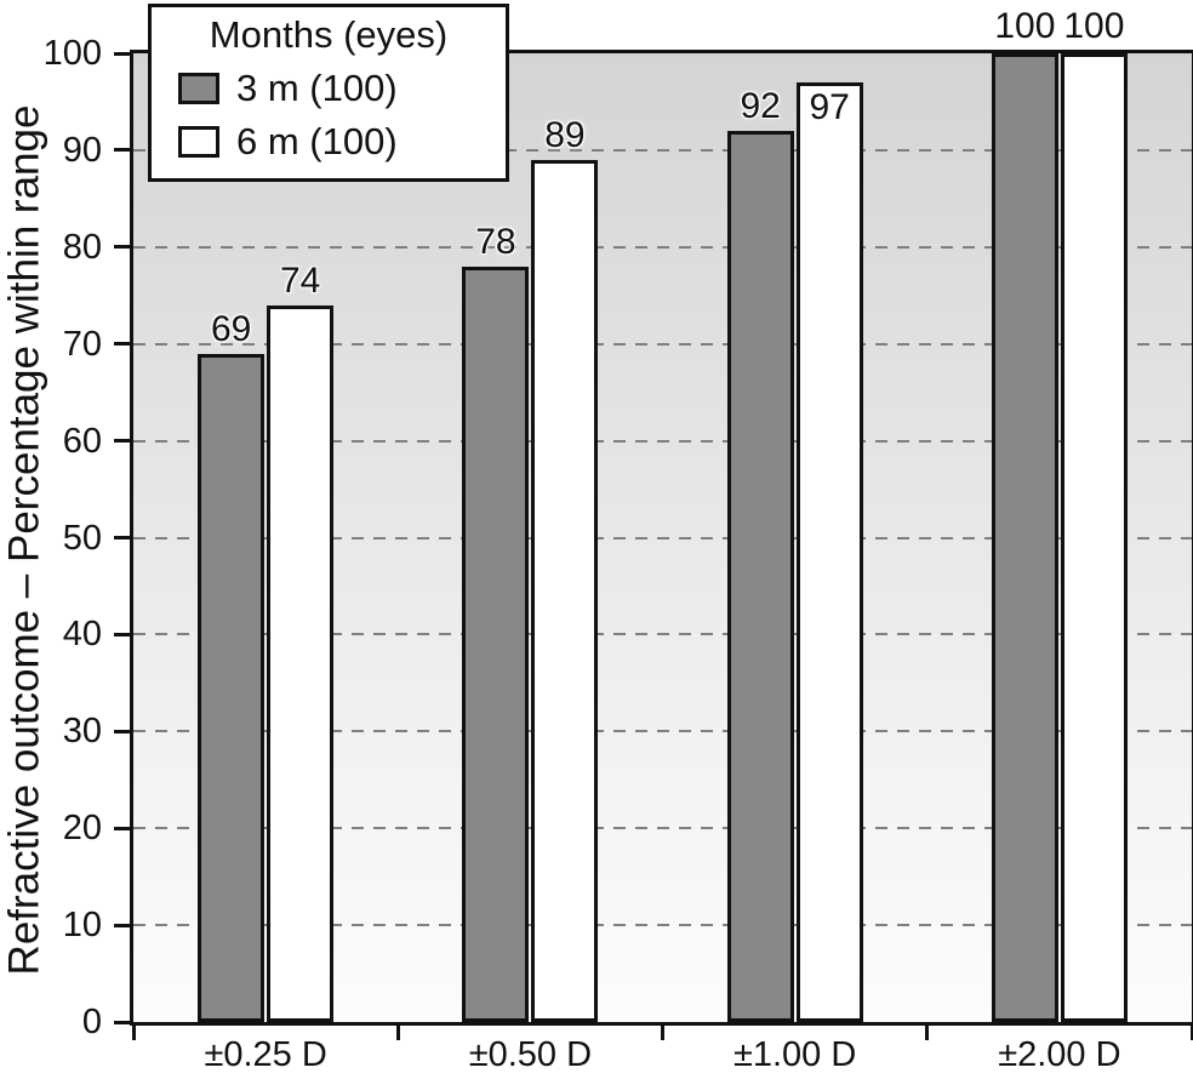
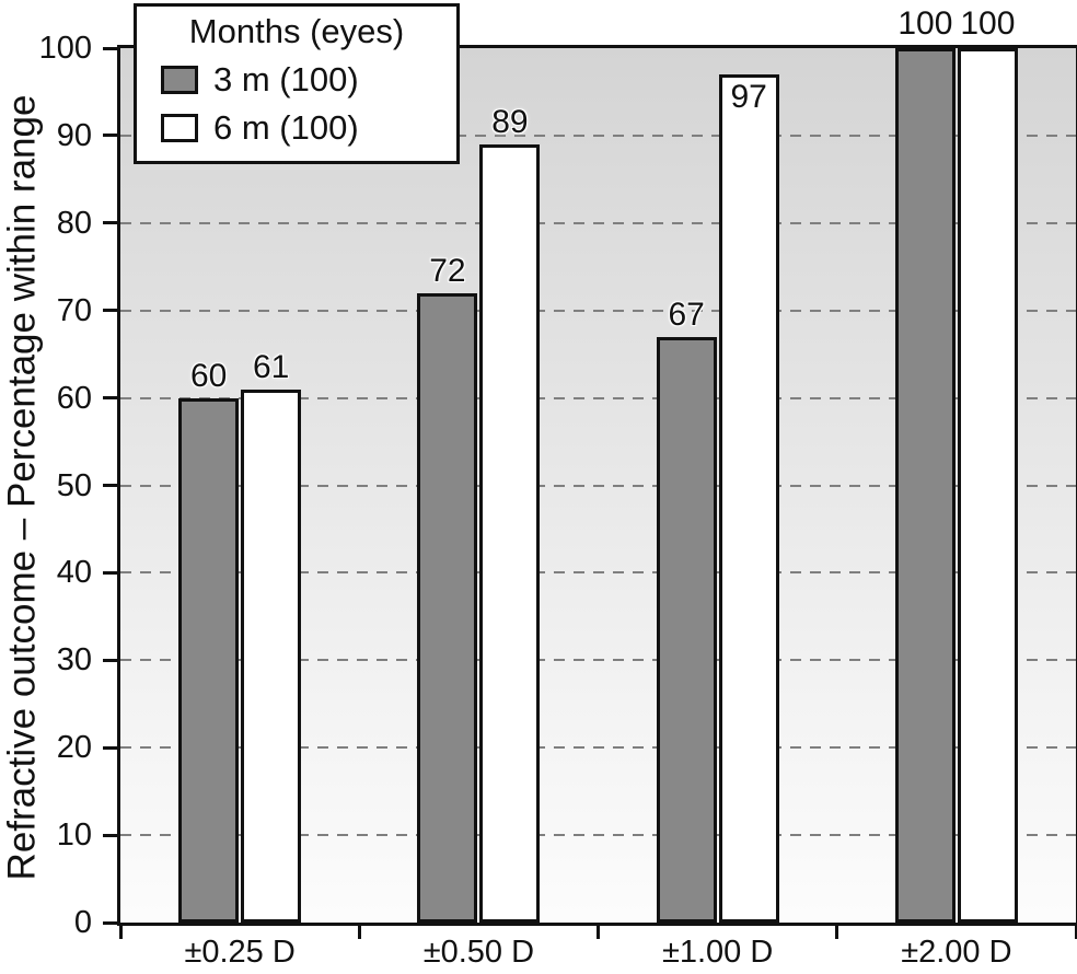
3 m (100)/±0.25 D: 69 -> 60
6 m (100)/±0.25 D: 74 -> 61
3 m (100)/±0.50 D: 78 -> 72
3 m (100)/±1.00 D: 92 -> 67
